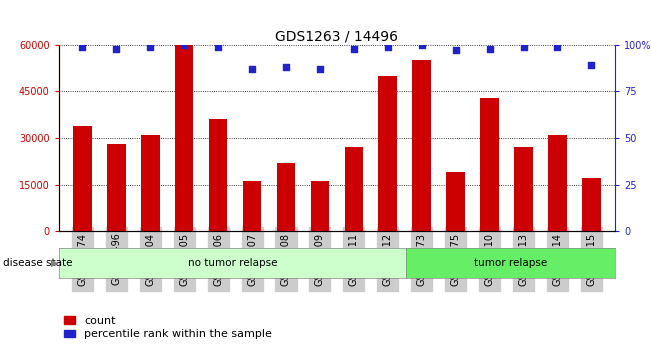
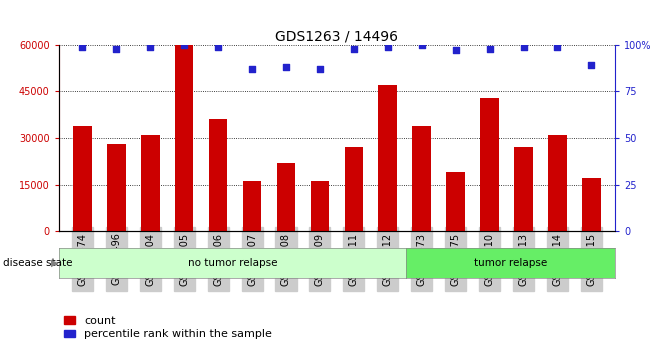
count/GSM50512: 50000 -> 47000
count/GSM50473: 55000 -> 34000
